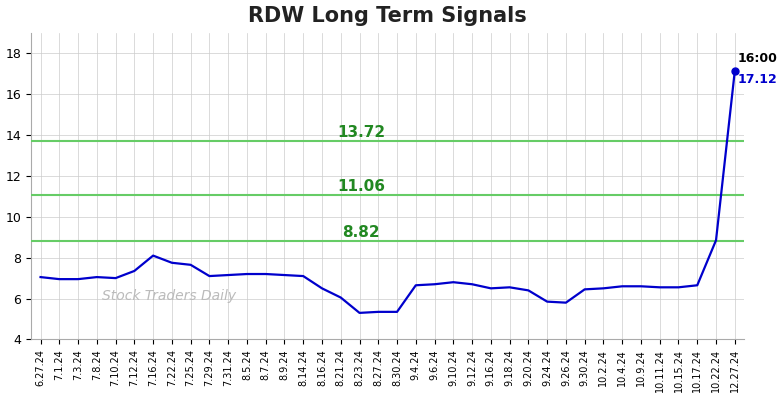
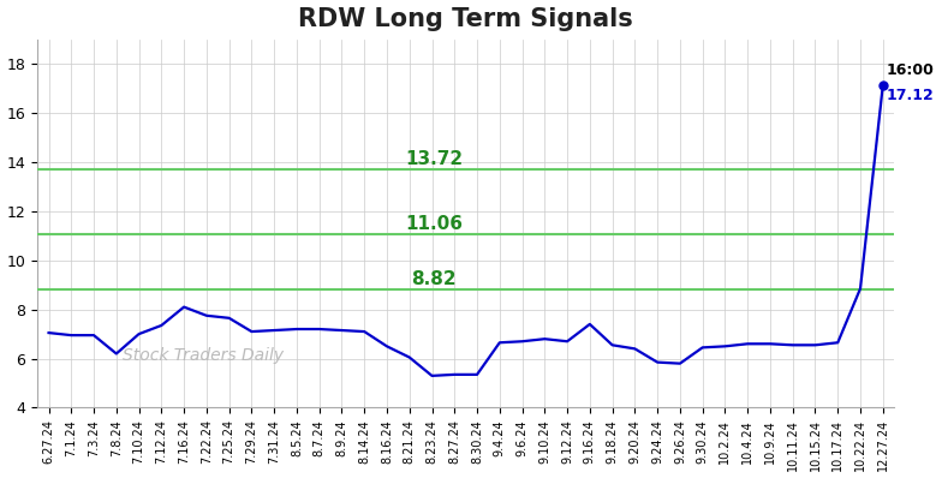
7.8.24: 7.05 -> 6.20
9.16.24: 6.50 -> 7.40
